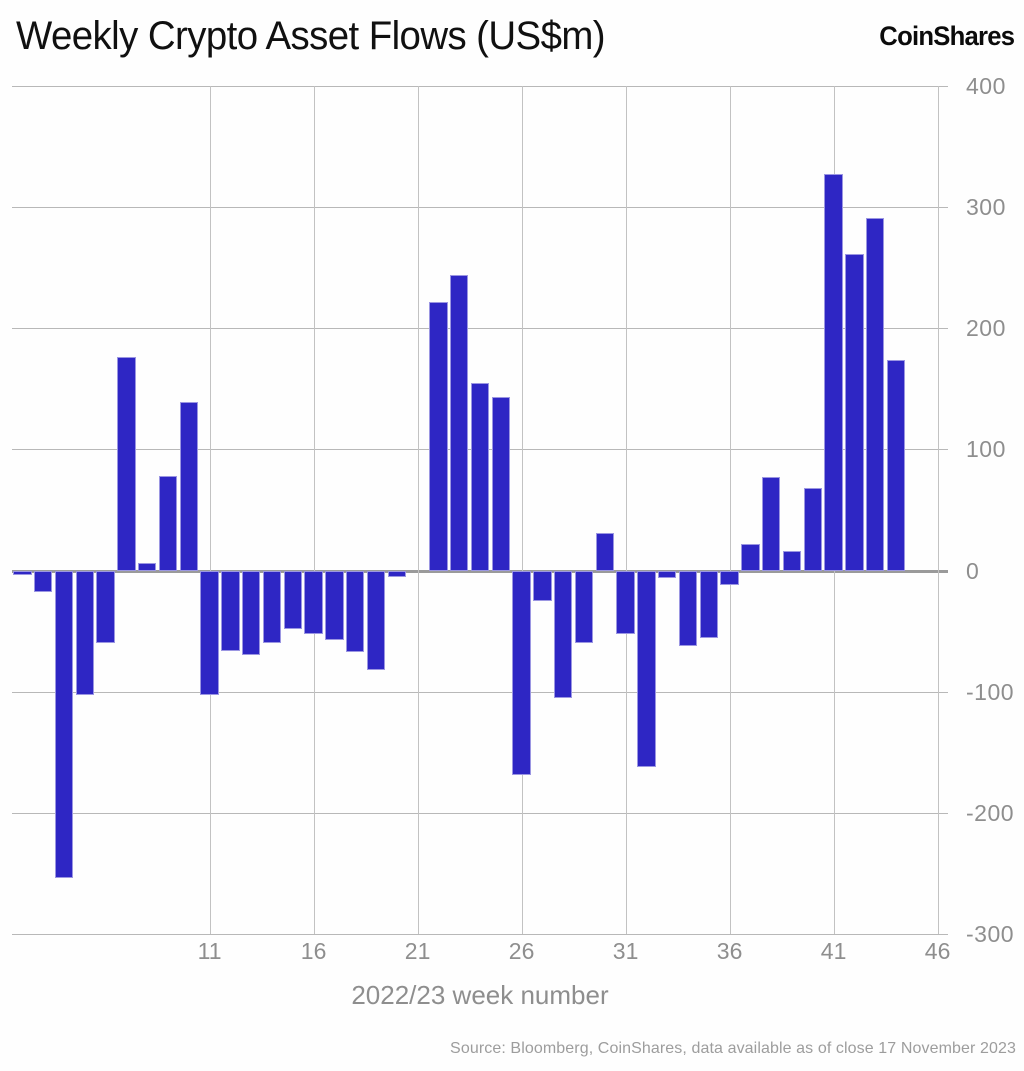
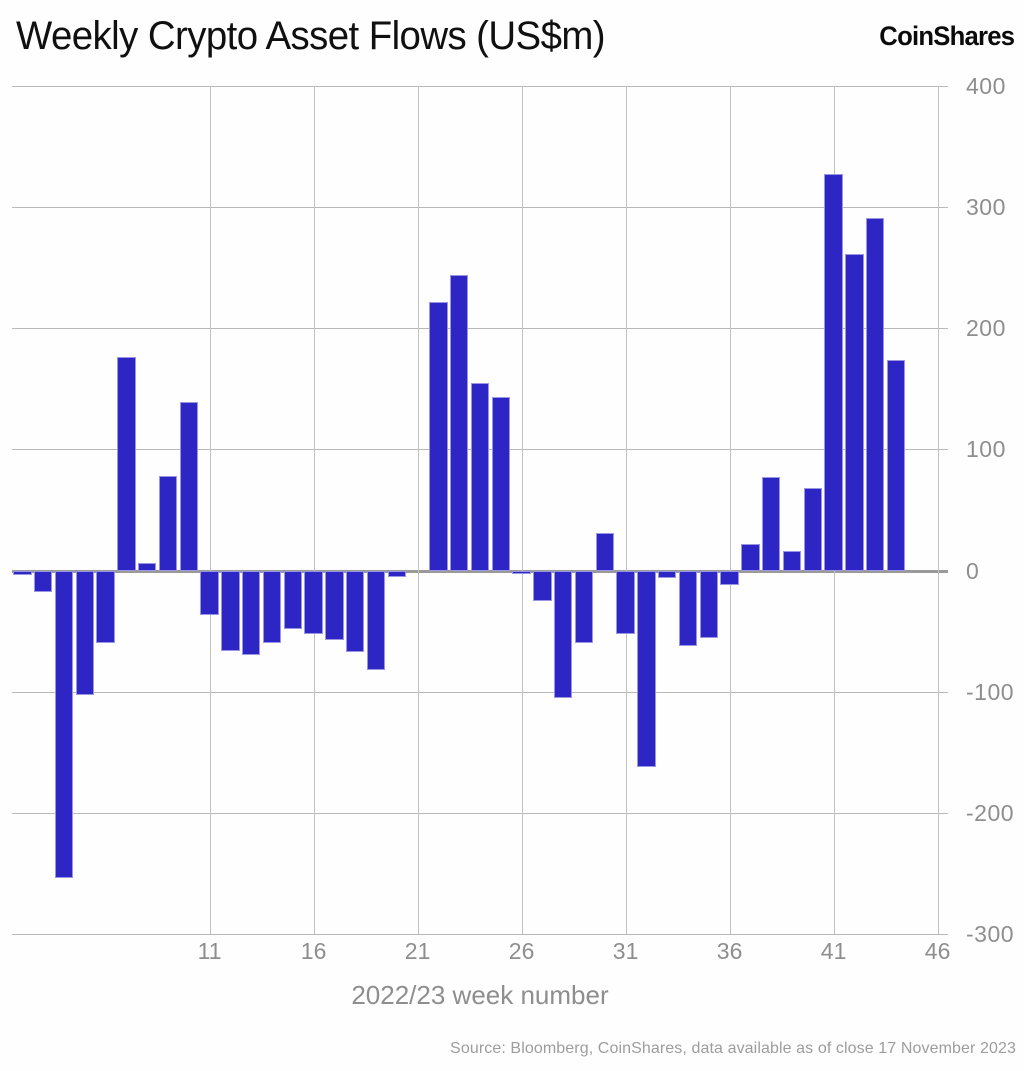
11: -103 -> -37
26: -169 -> -2
